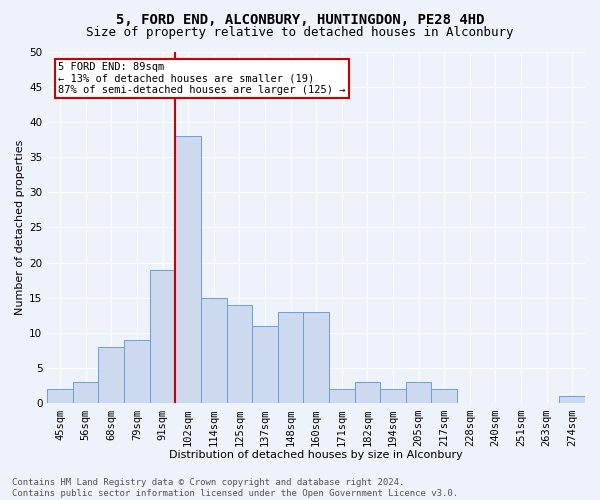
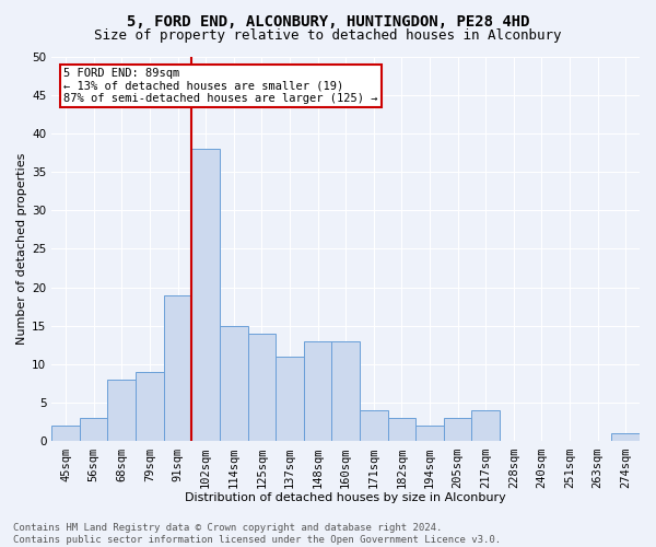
171sqm: 2 -> 4
217sqm: 2 -> 4
